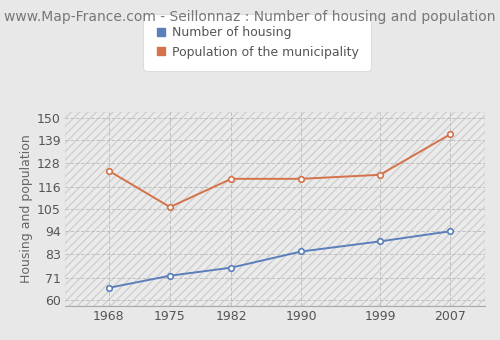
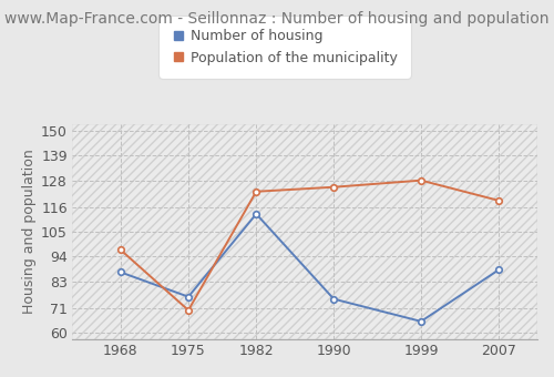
Number of housing/1968: 66 -> 87
Population of the municipality/1968: 124 -> 97
Number of housing/1975: 72 -> 76
Population of the municipality/1975: 106 -> 70
Number of housing/1982: 76 -> 113
Population of the municipality/1982: 120 -> 123
Number of housing/1990: 84 -> 75
Population of the municipality/1990: 120 -> 125
Number of housing/1999: 89 -> 65
Population of the municipality/1999: 122 -> 128
Number of housing/2007: 94 -> 88
Population of the municipality/2007: 142 -> 119
